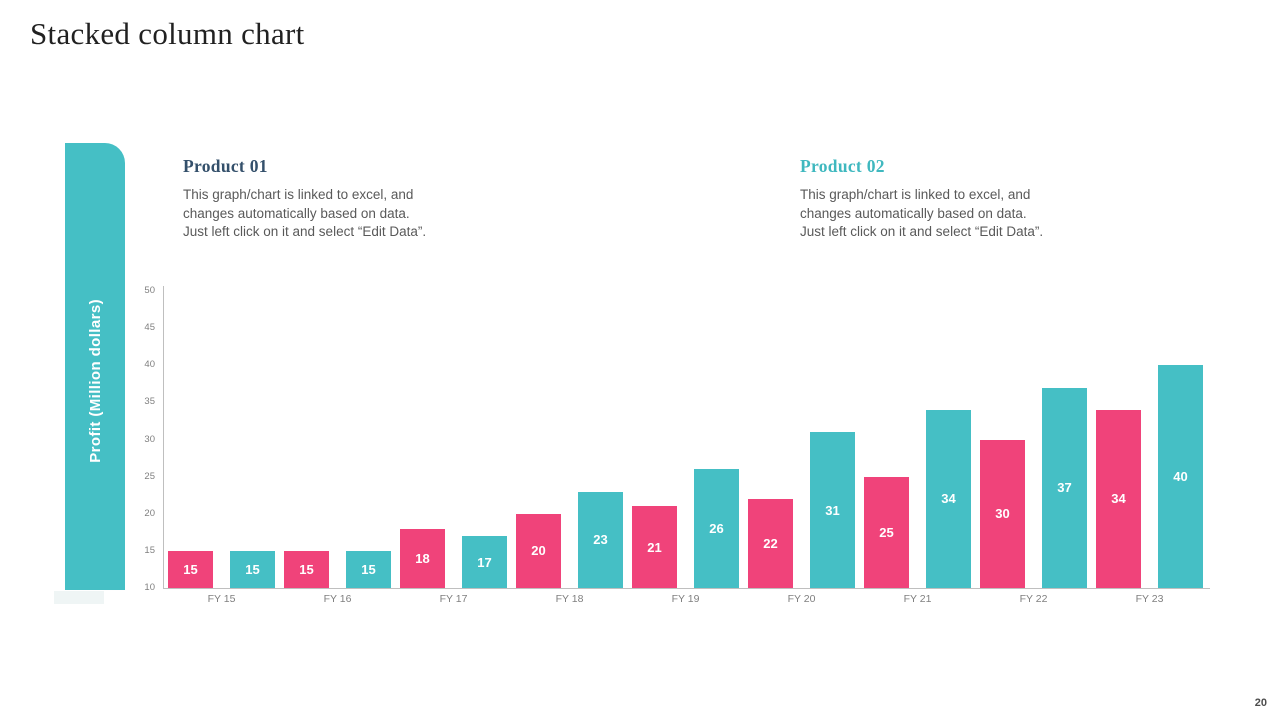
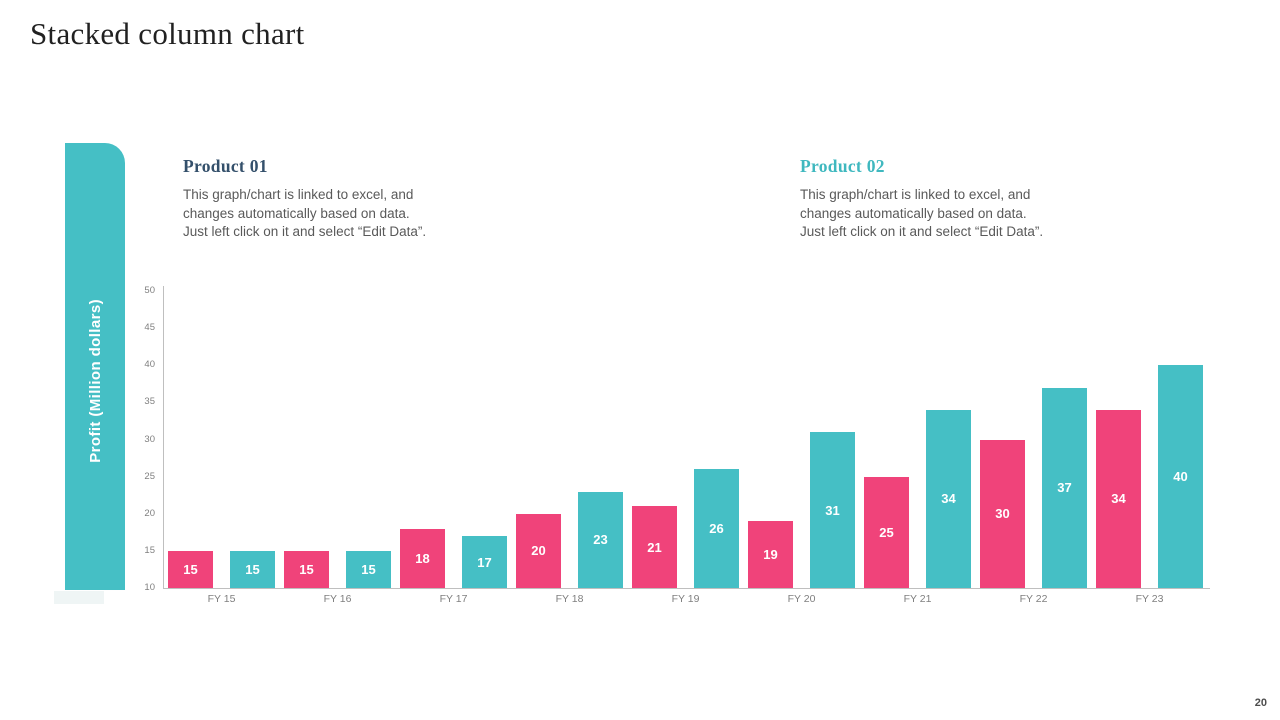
Product 01/FY 20: 22 -> 19
